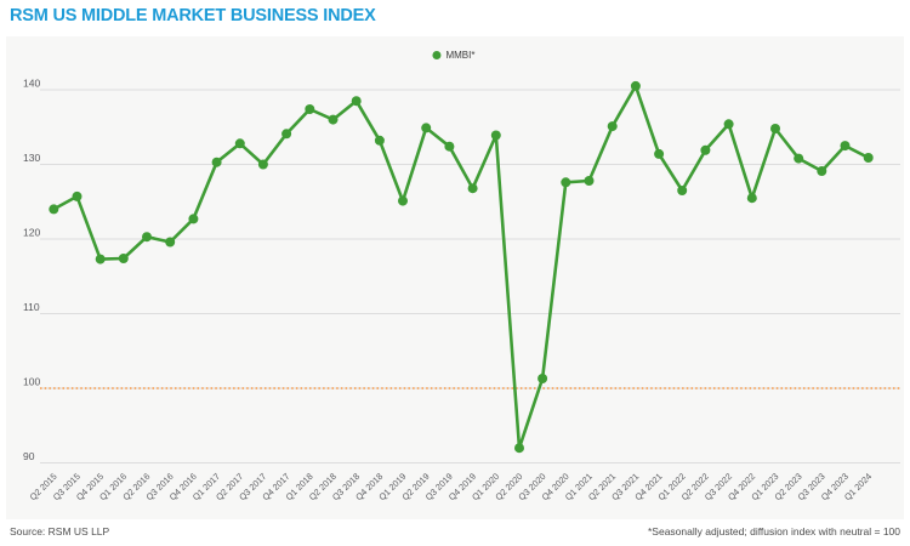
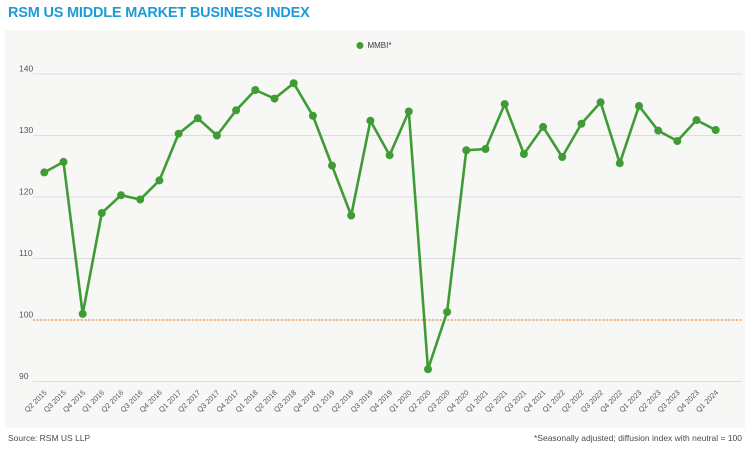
Q4 2015: 117 -> 101
Q2 2019: 135 -> 117
Q3 2021: 140 -> 127
